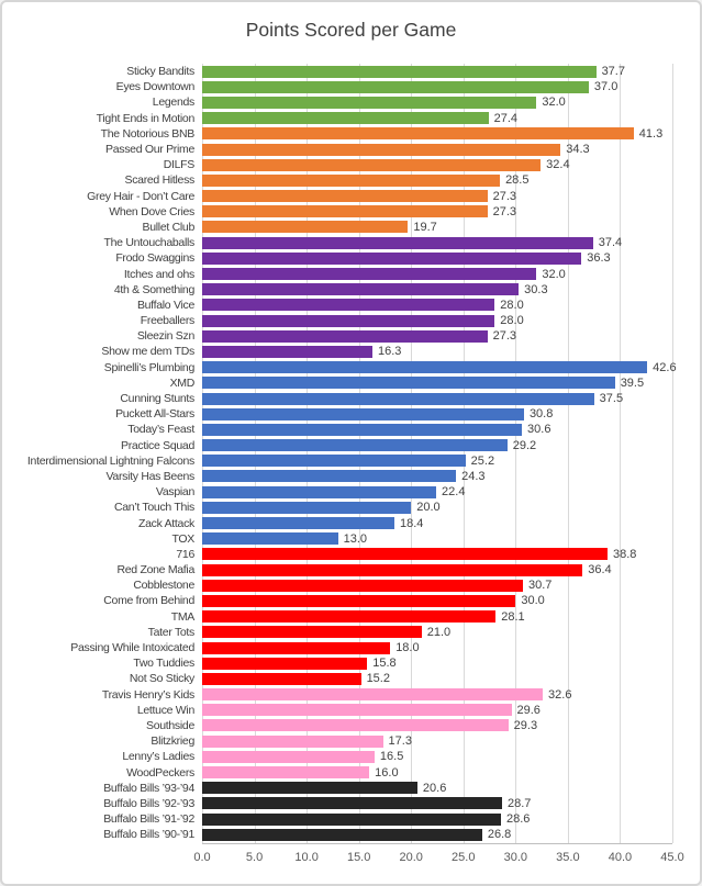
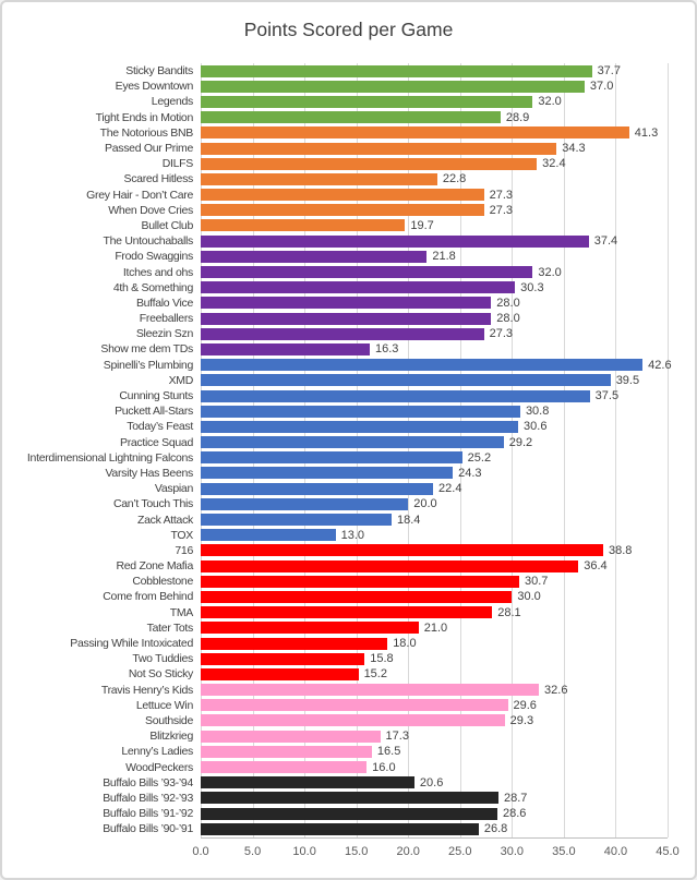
Tight Ends in Motion: 27.4 -> 28.9
Scared Hitless: 28.5 -> 22.8
Frodo Swaggins: 36.3 -> 21.8
